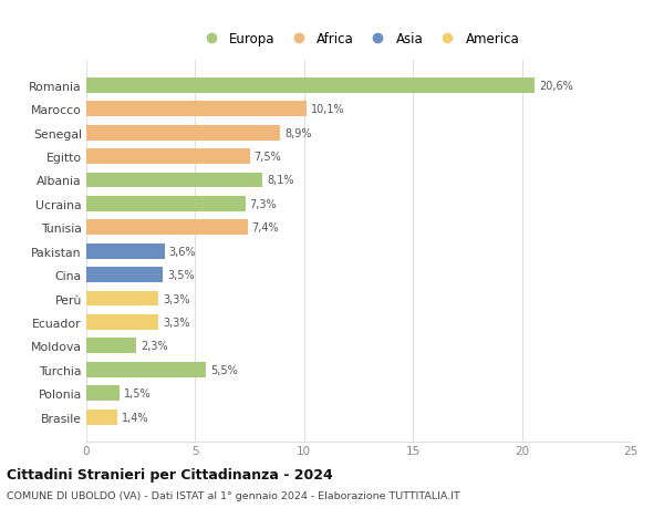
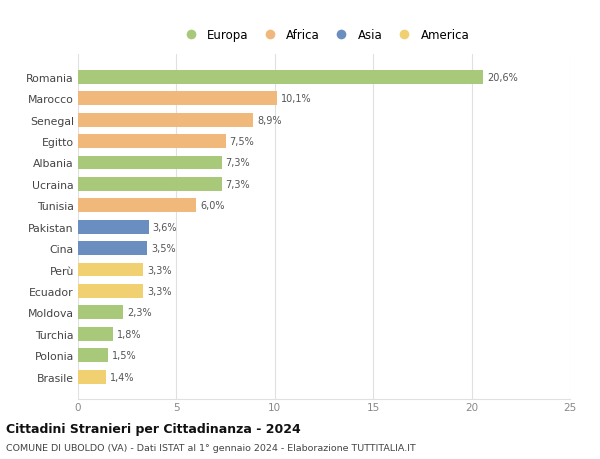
Albania: 8,1% -> 7,3%
Tunisia: 7,4% -> 6,0%
Turchia: 5,5% -> 1,8%
